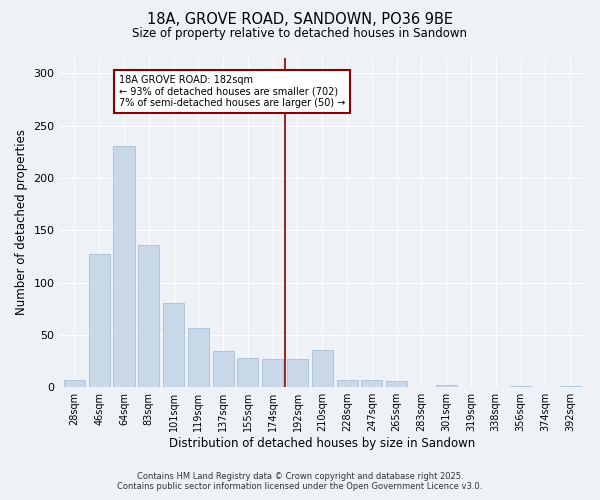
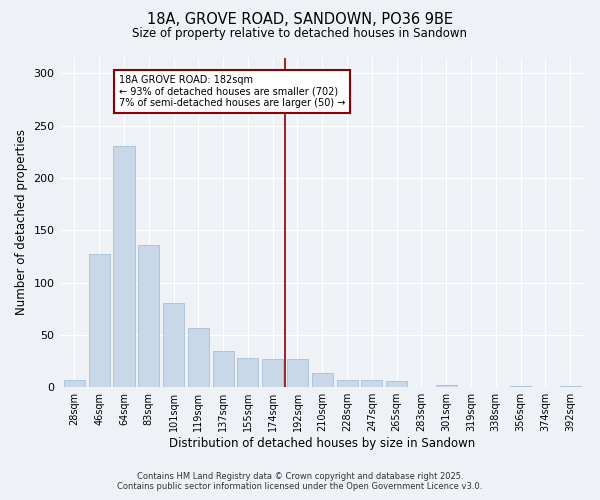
210sqm: 36 -> 14
